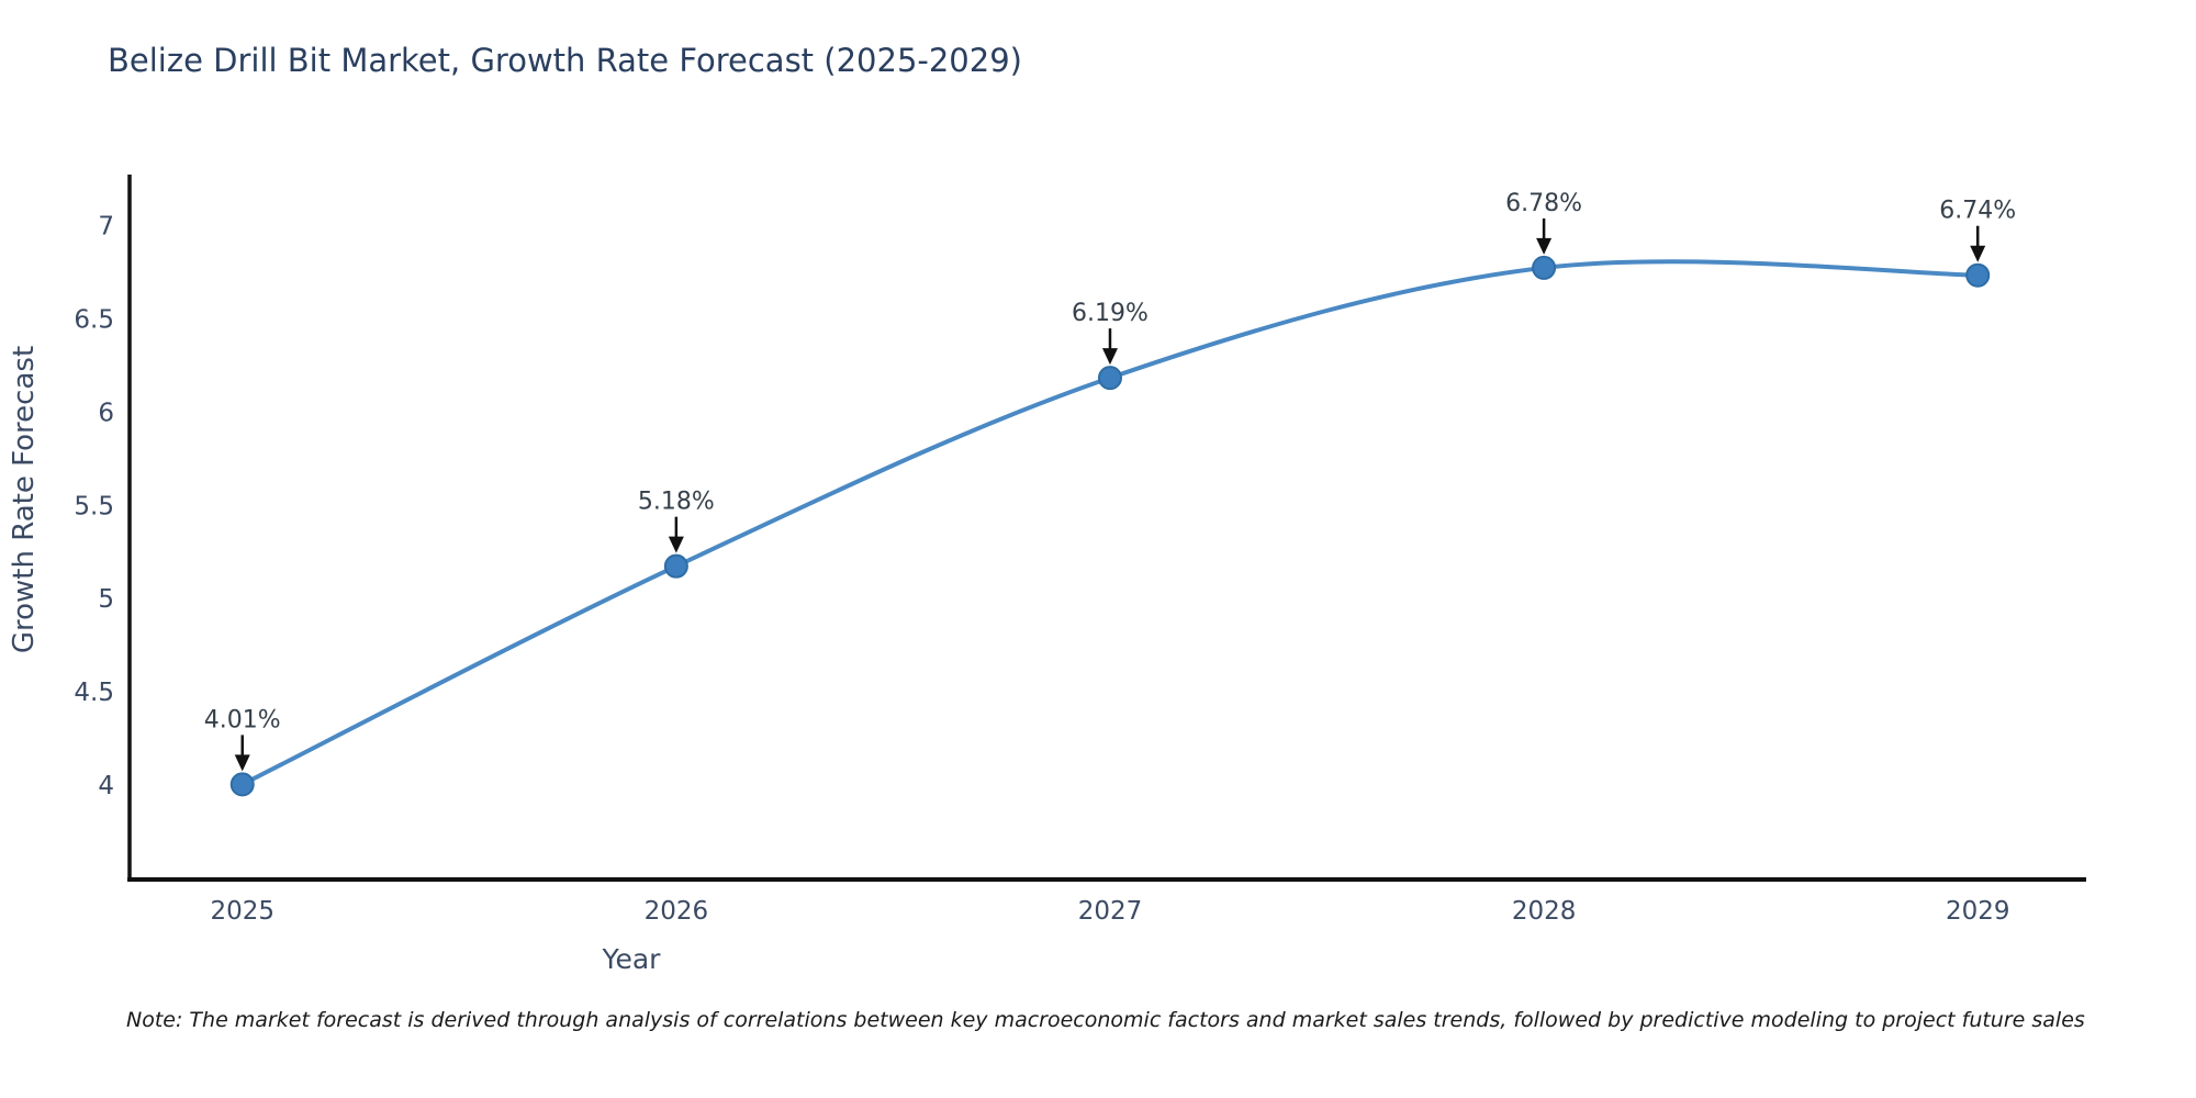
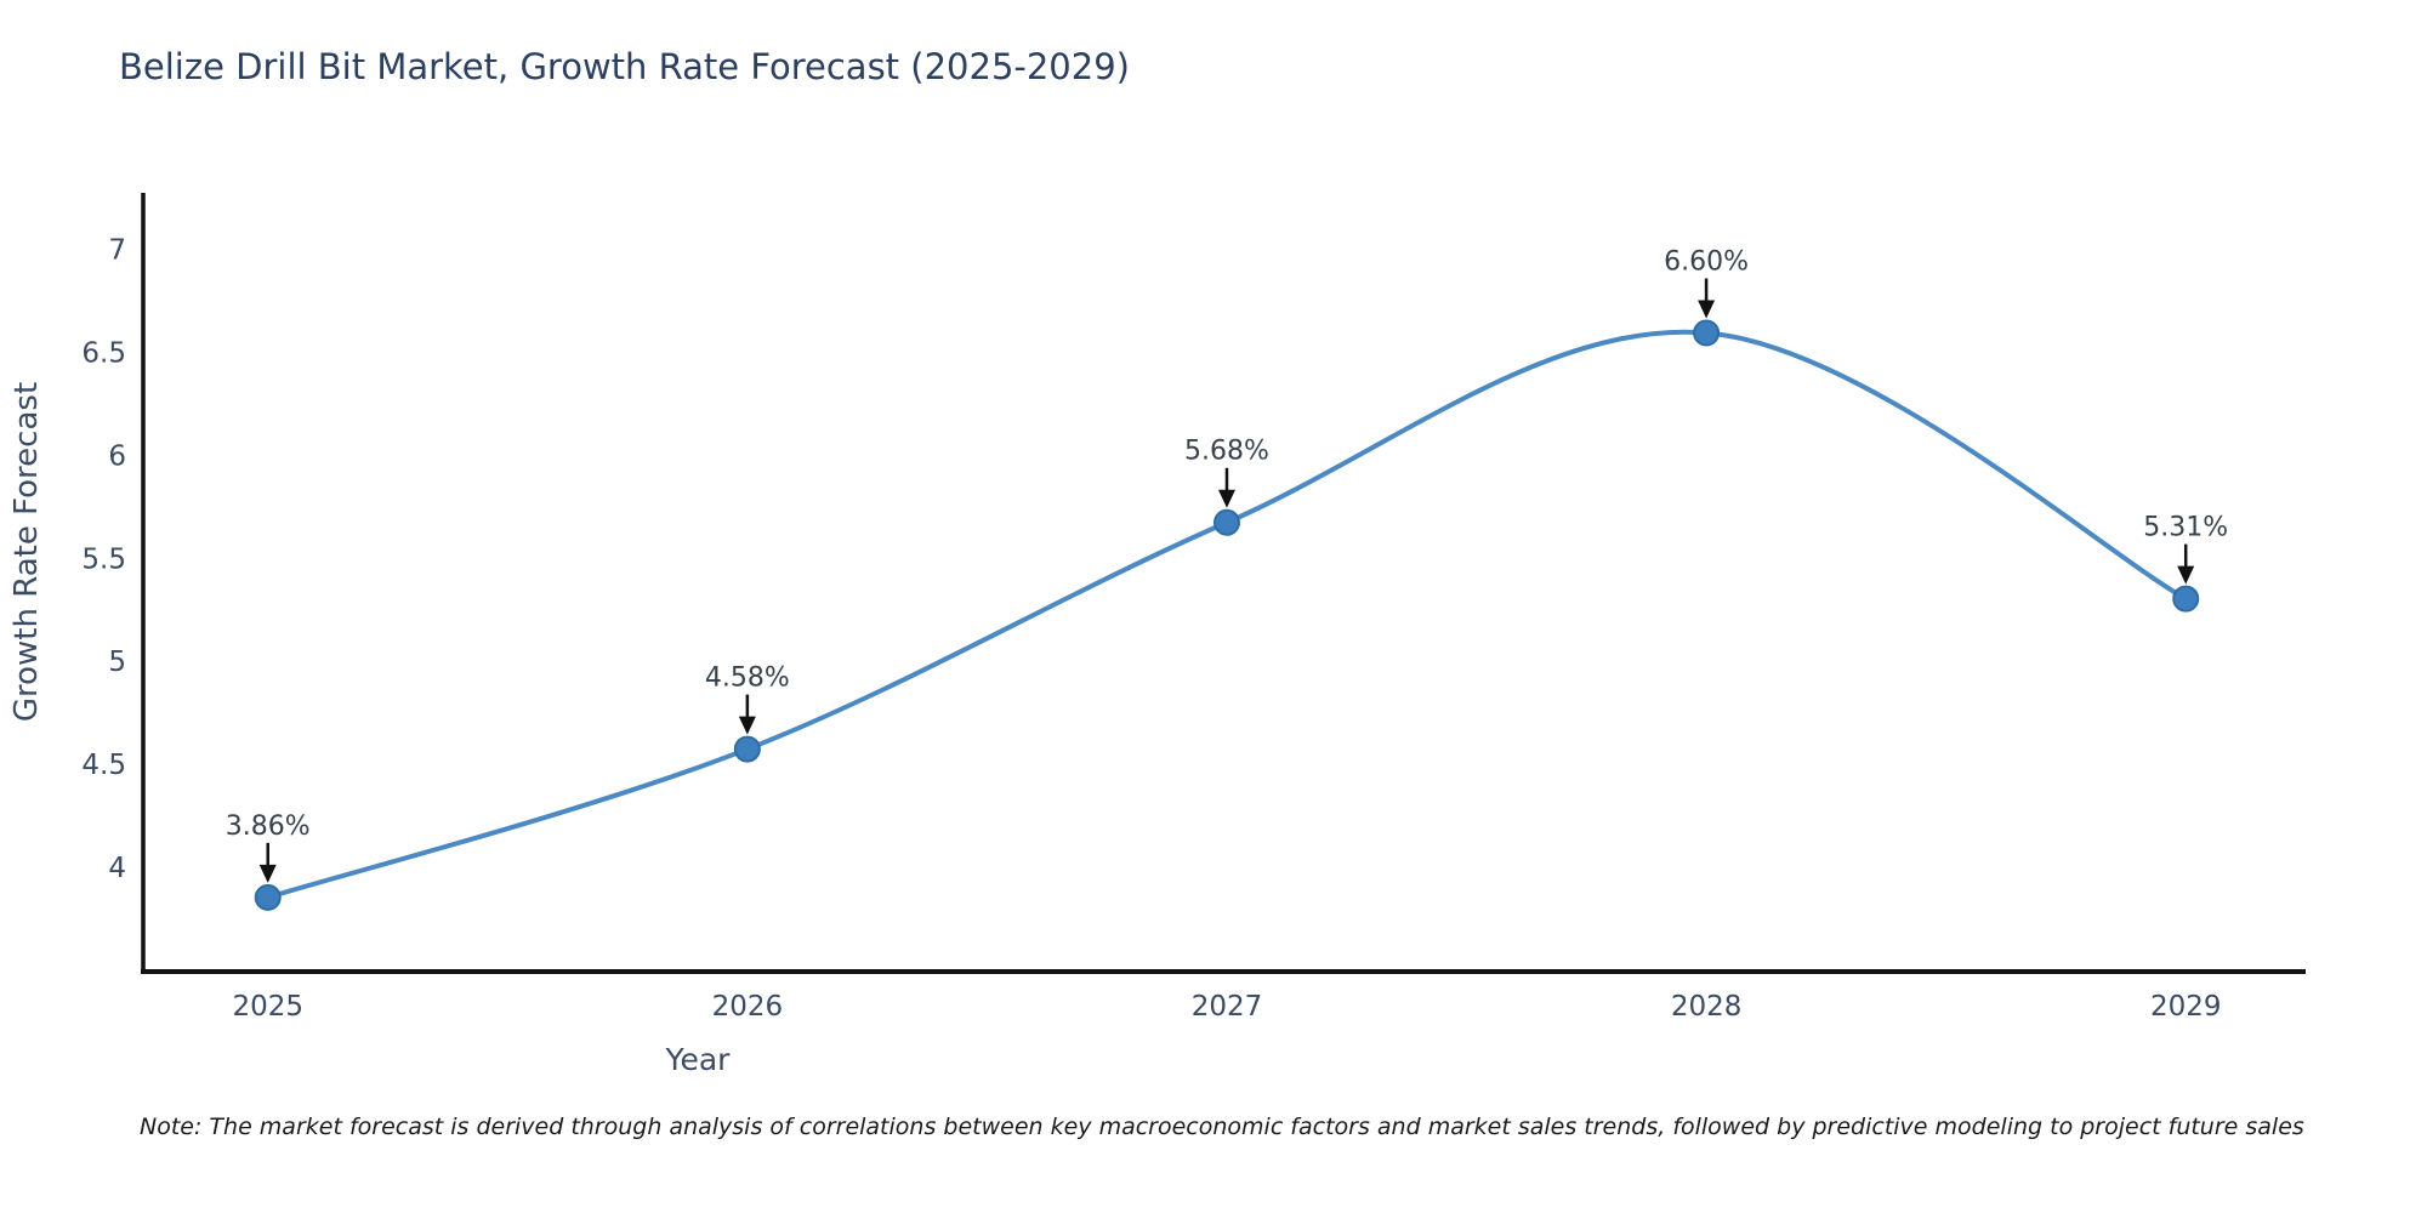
2025: 4.01% -> 3.86%
2026: 5.18% -> 4.58%
2027: 6.19% -> 5.68%
2028: 6.78% -> 6.60%
2029: 6.74% -> 5.31%
